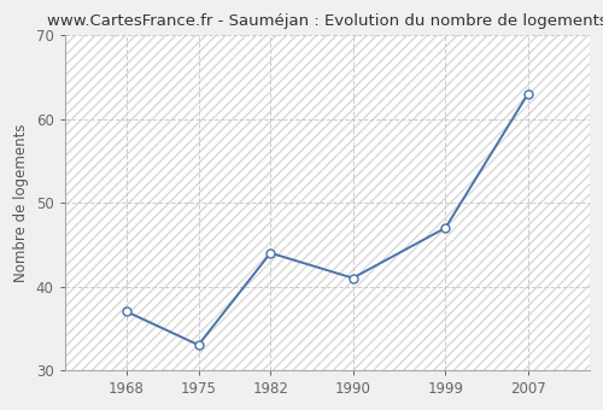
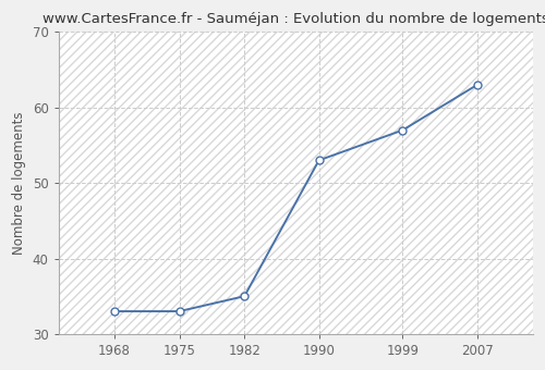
1968: 37 -> 33
1982: 44 -> 35
1990: 41 -> 53
1999: 47 -> 57
